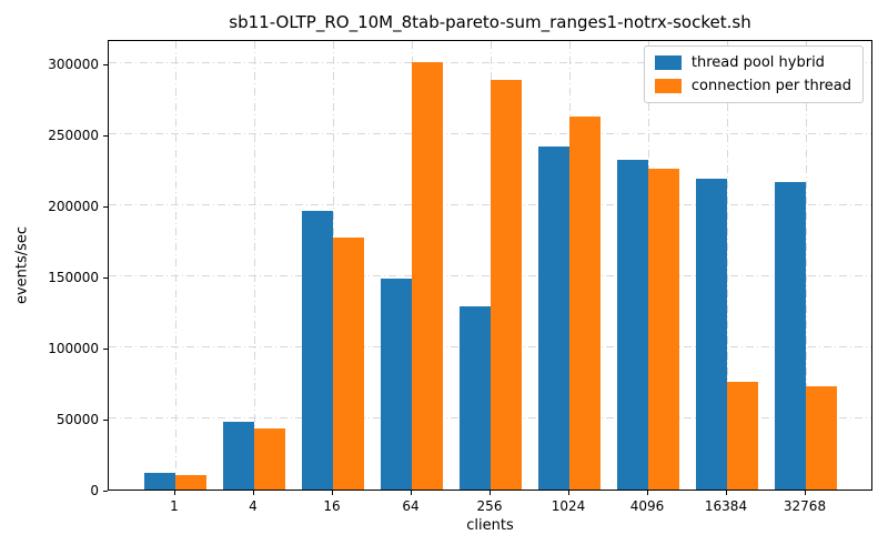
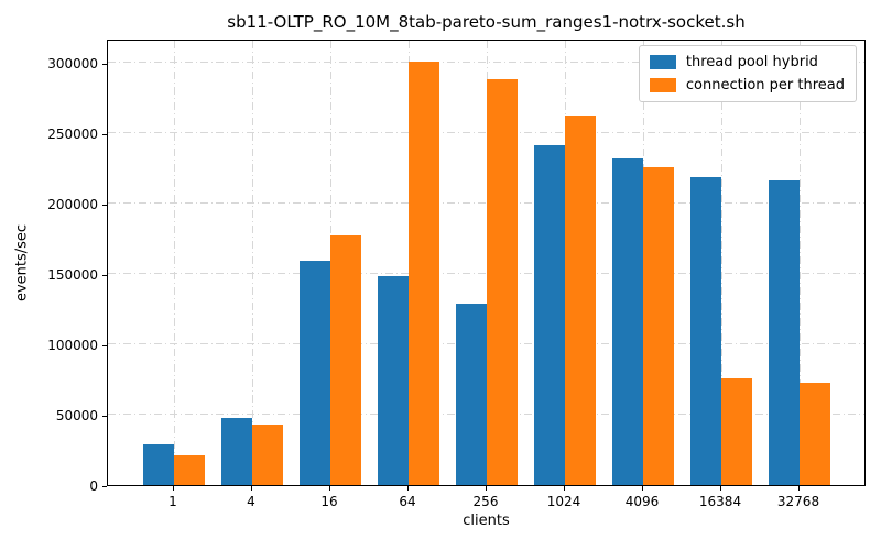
thread pool hybrid/1: 12000 -> 29000
connection per thread/1: 10000 -> 21000
thread pool hybrid/16: 196000 -> 159000
